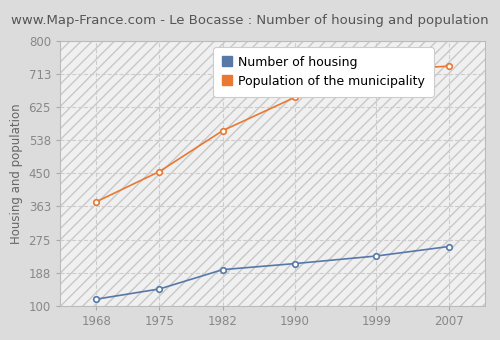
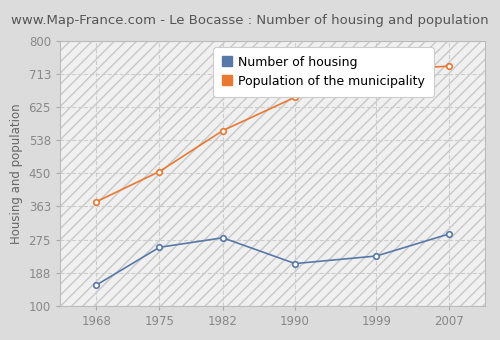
Number of housing/1968: 118 -> 155
Number of housing/1975: 145 -> 255
Number of housing/1982: 196 -> 280
Number of housing/2007: 257 -> 290
